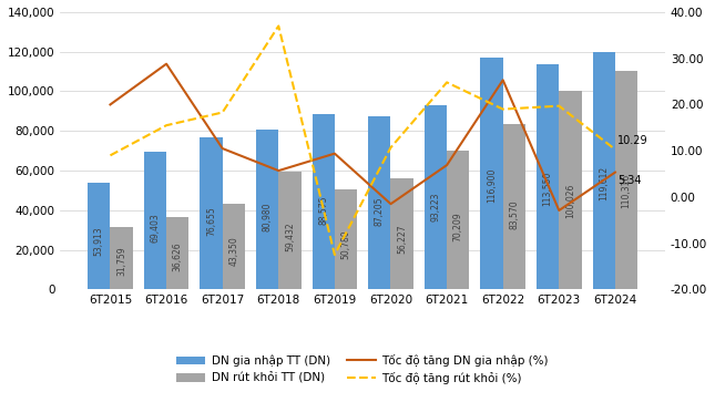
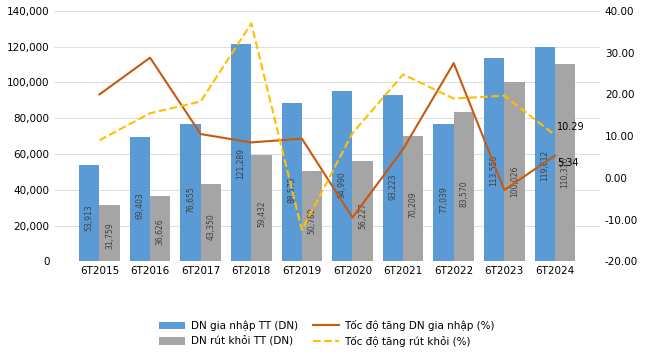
DN gia nhập TT (DN)/6T2018: 80,980 -> 121,289
Tốc độ tăng DN gia nhập (%)/6T2018: 5.7 -> 8.5
DN gia nhập TT (DN)/6T2020: 87,205 -> 94,990
Tốc độ tăng DN gia nhập (%)/6T2020: -1.5 -> -9.5
DN gia nhập TT (DN)/6T2022: 116,900 -> 77,039
Tốc độ tăng DN gia nhập (%)/6T2022: 25.3 -> 27.5
